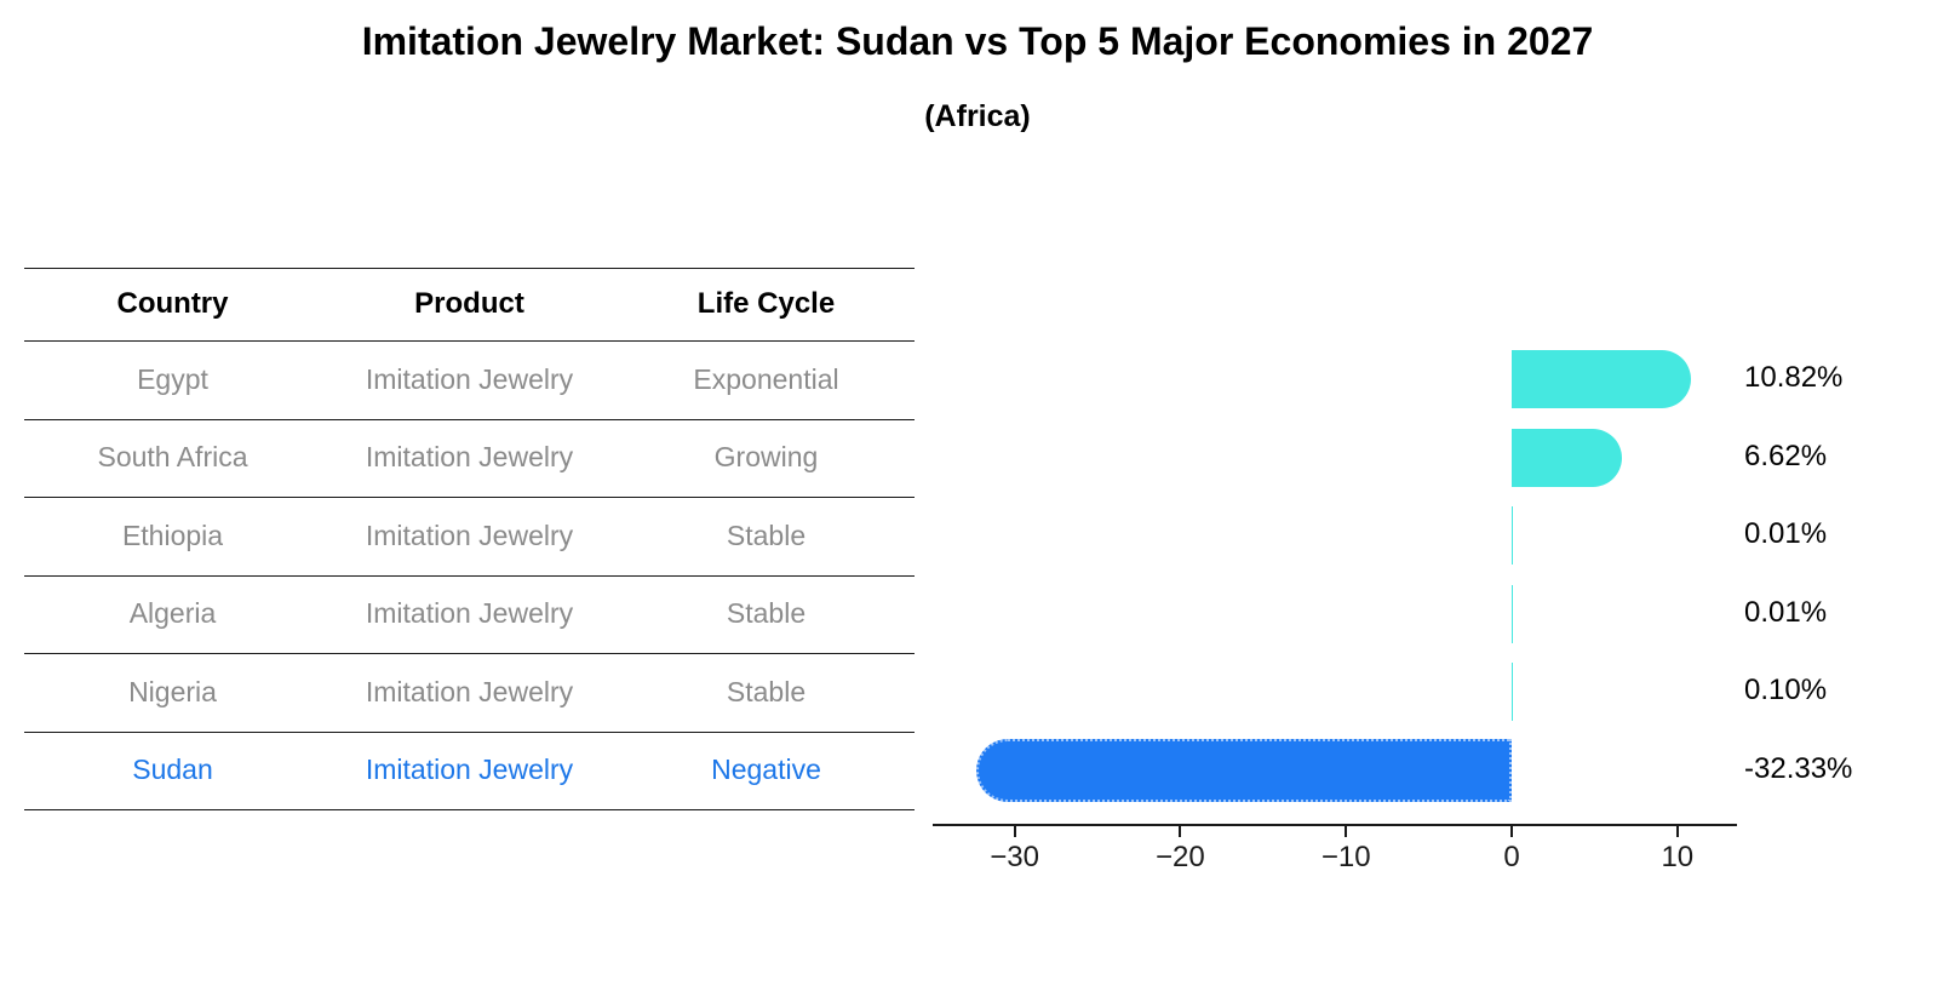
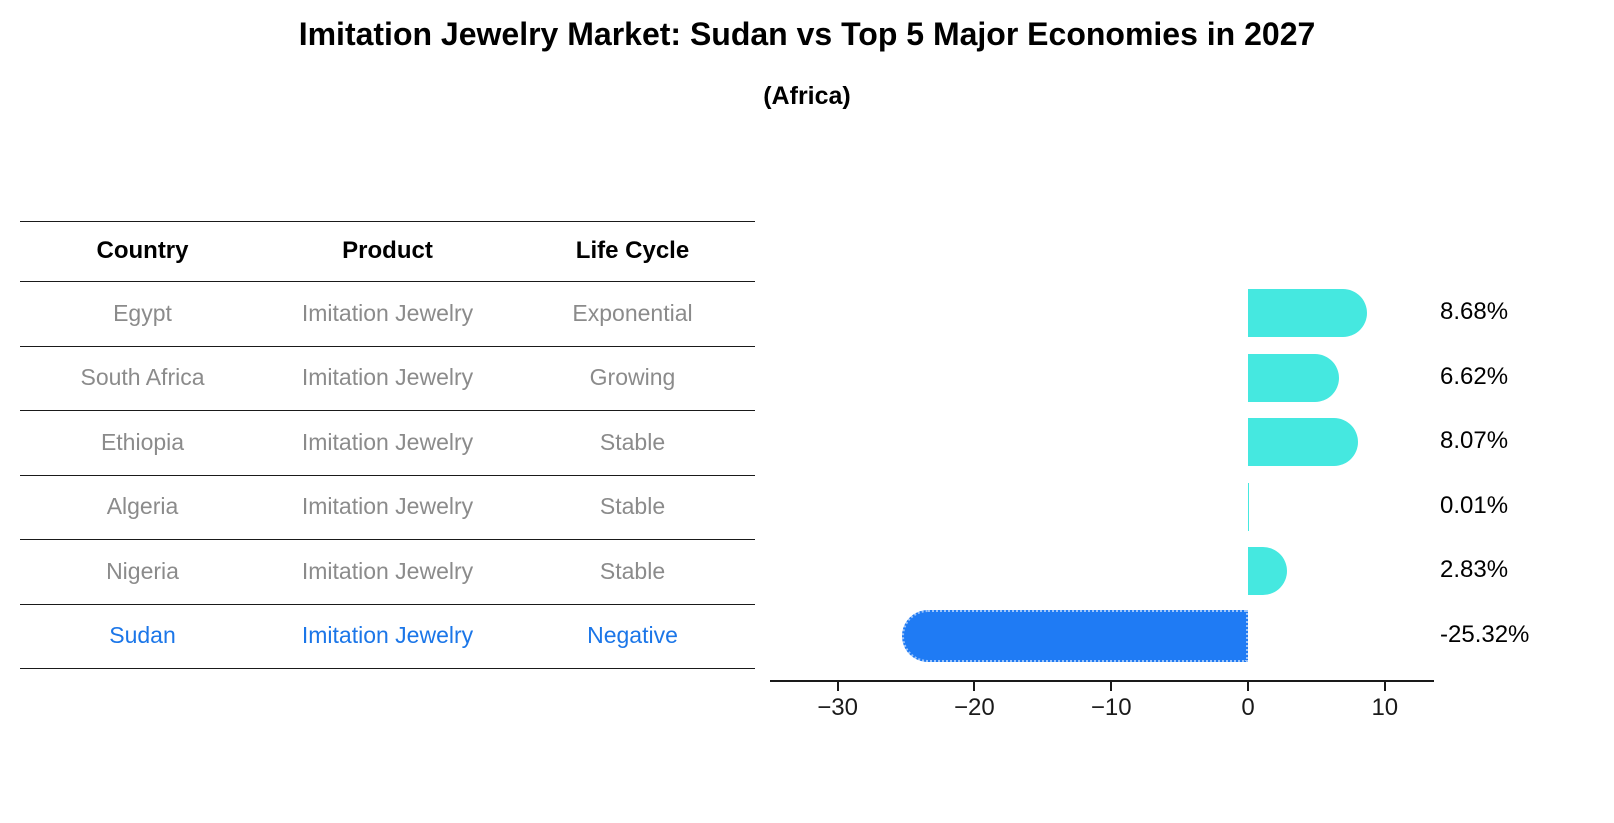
Egypt: 10.82% -> 8.68%
Ethiopia: 0.01% -> 8.07%
Nigeria: 0.10% -> 2.83%
Sudan: -32.33% -> -25.32%
